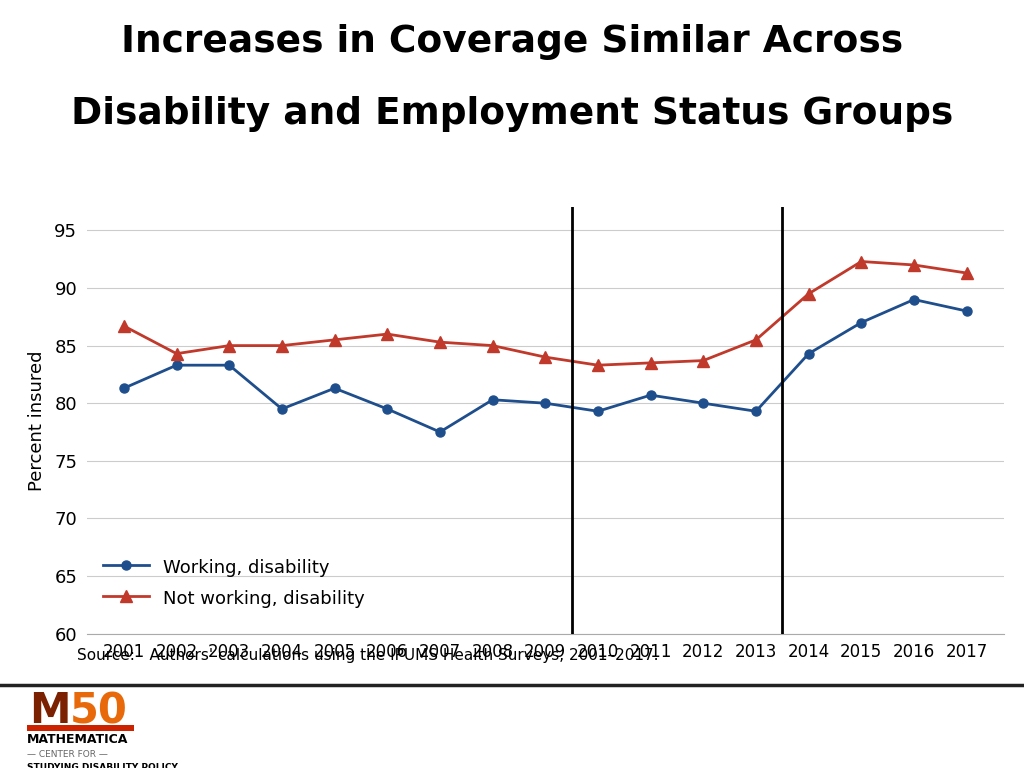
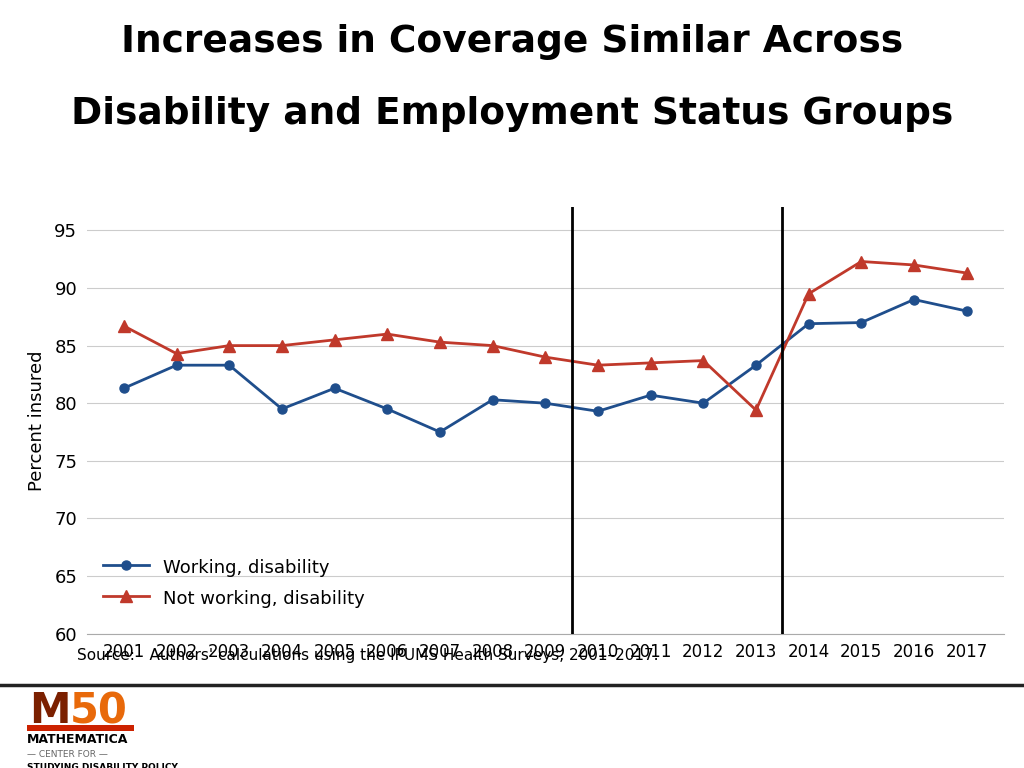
Working, disability/2013: 79.3 -> 83.3
Not working, disability/2013: 85.5 -> 79.4
Working, disability/2014: 84.3 -> 86.9
